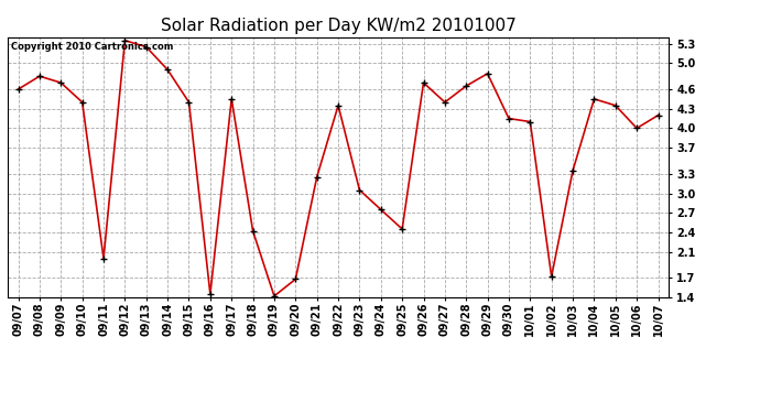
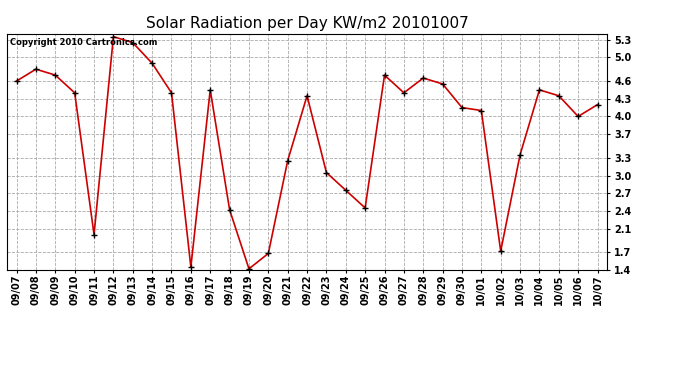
09/29: 4.84 -> 4.55
